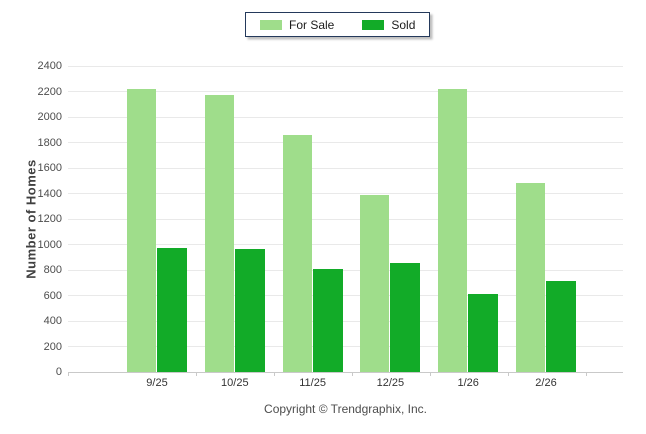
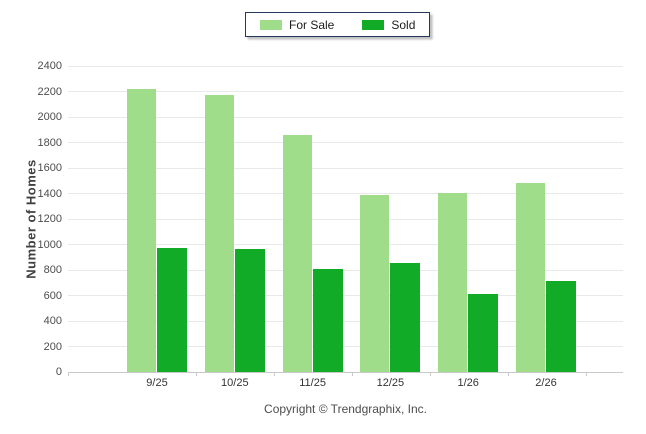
For Sale/1/26: 2220 -> 1400
